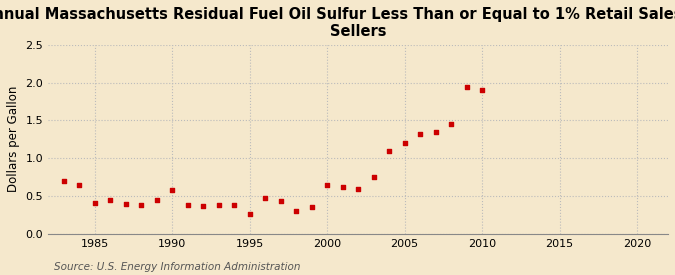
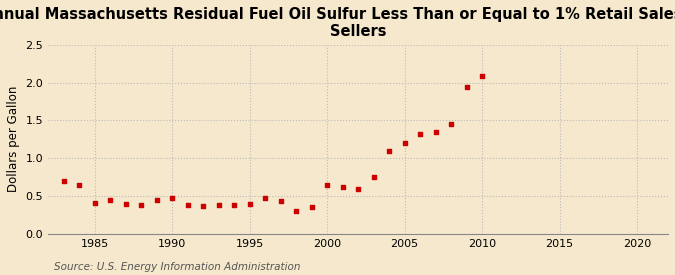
1990: 0.58 -> 0.48
1995: 0.26 -> 0.40
2010: 1.90 -> 2.08
